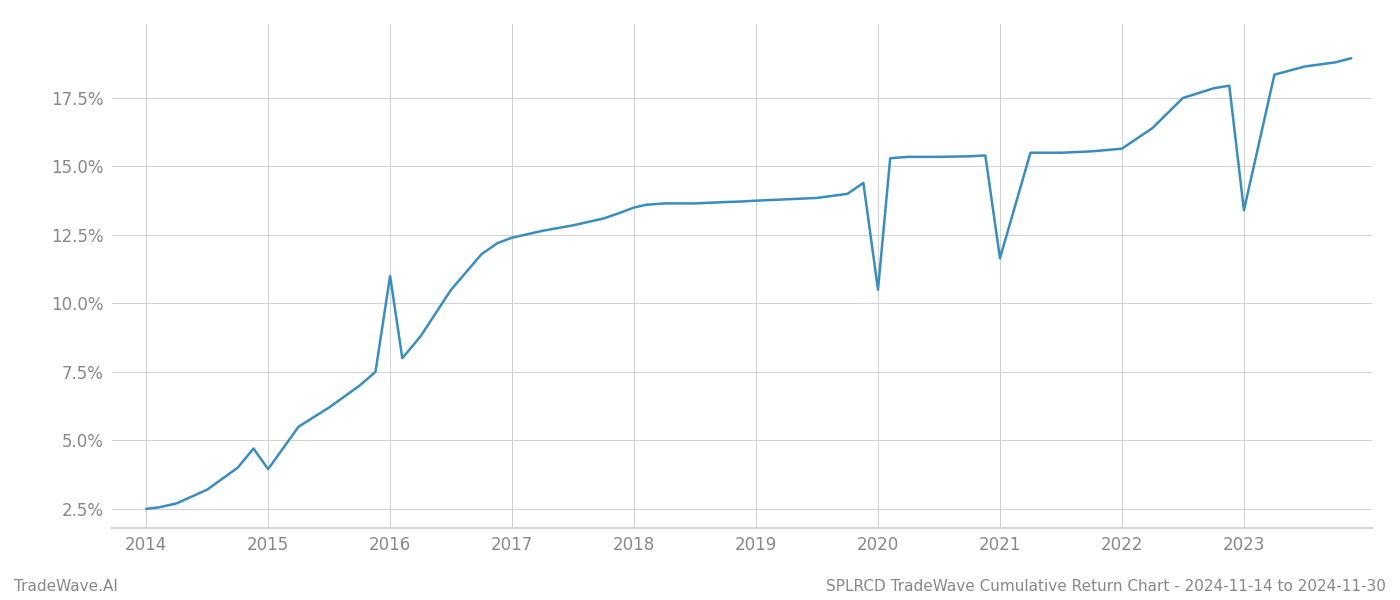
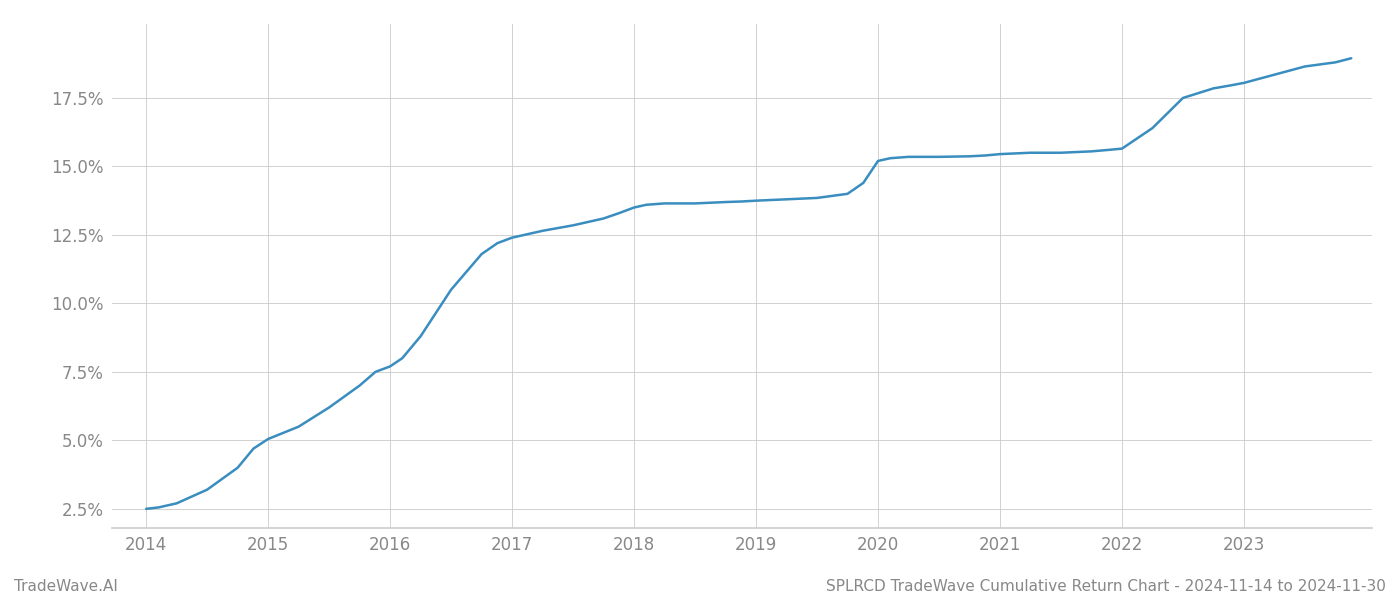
2015: 3.95% -> 5.05%
2016: 11.00% -> 7.70%
2020: 10.50% -> 15.20%
2021: 11.65% -> 15.45%
2023: 13.40% -> 18.05%
